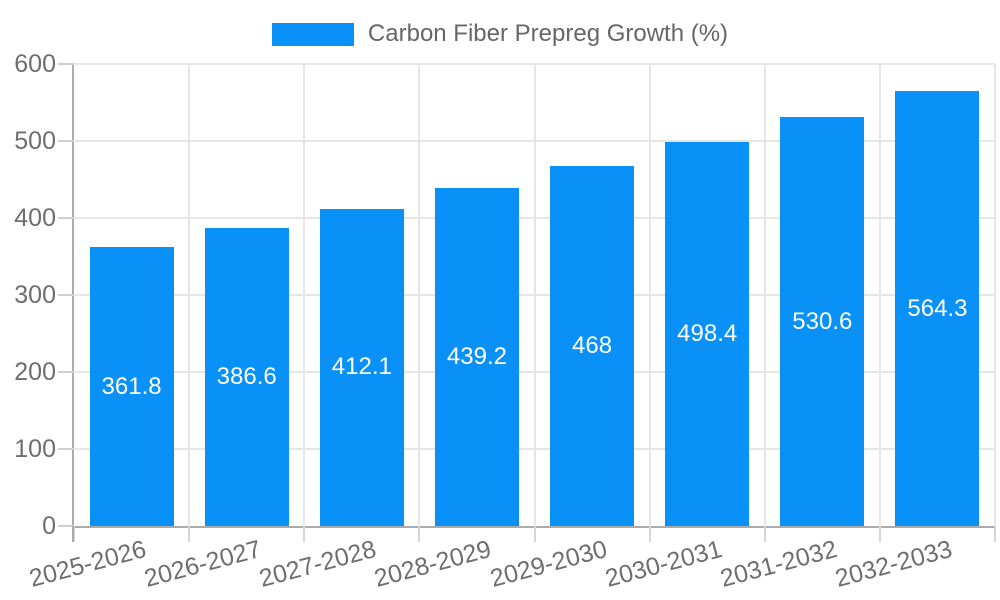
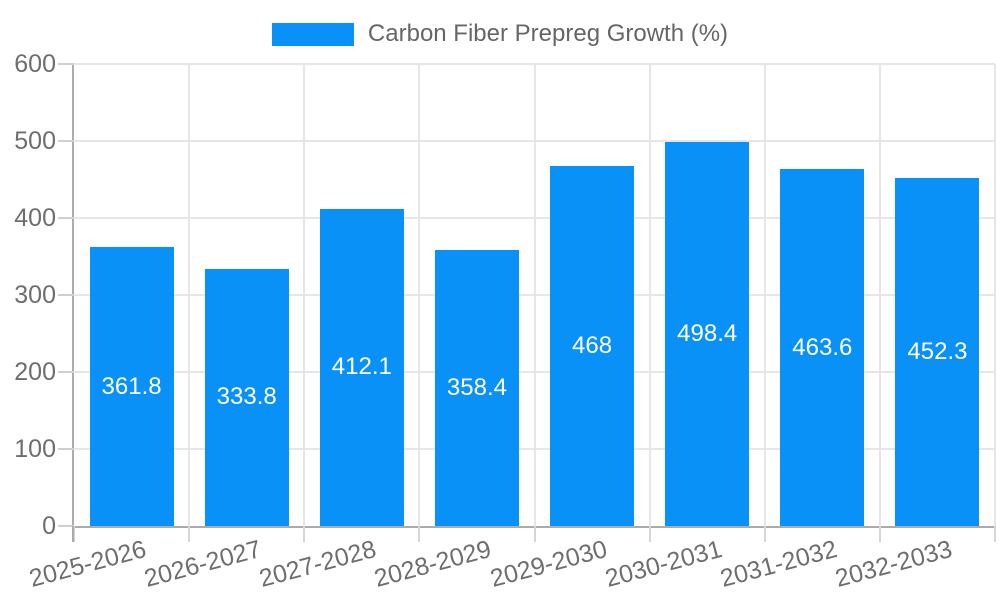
2026-2027: 386.6 -> 333.8
2028-2029: 439.2 -> 358.4
2031-2032: 530.6 -> 463.6
2032-2033: 564.3 -> 452.3
